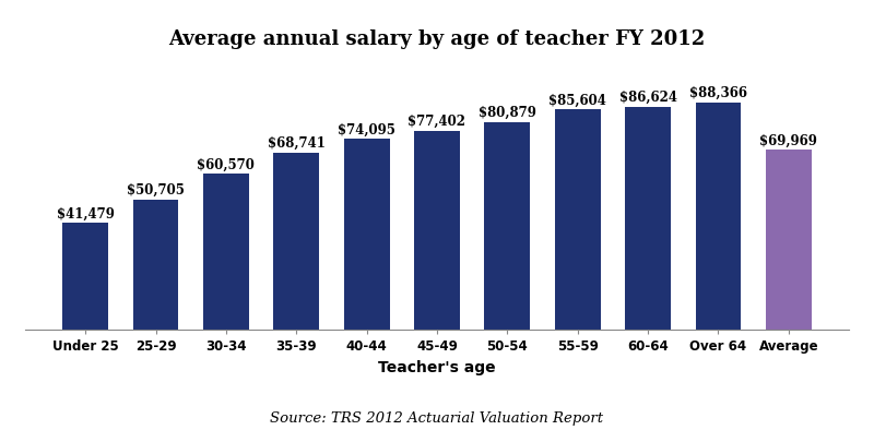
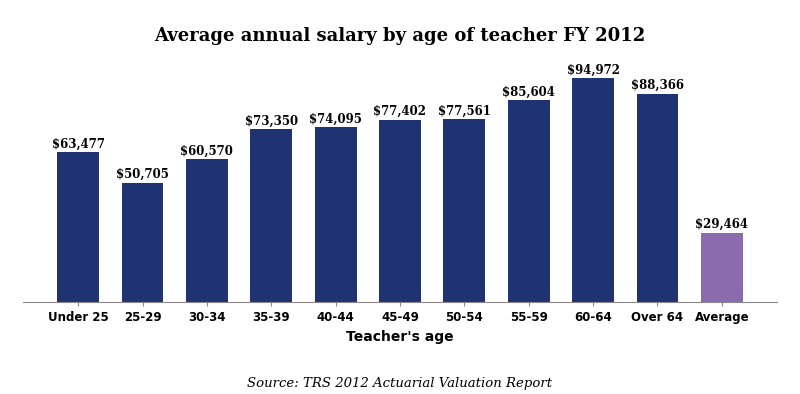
Under 25: $41,479 -> $63,477
35-39: $68,741 -> $73,350
50-54: $80,879 -> $77,561
60-64: $86,624 -> $94,972
Average: $69,969 -> $29,464
